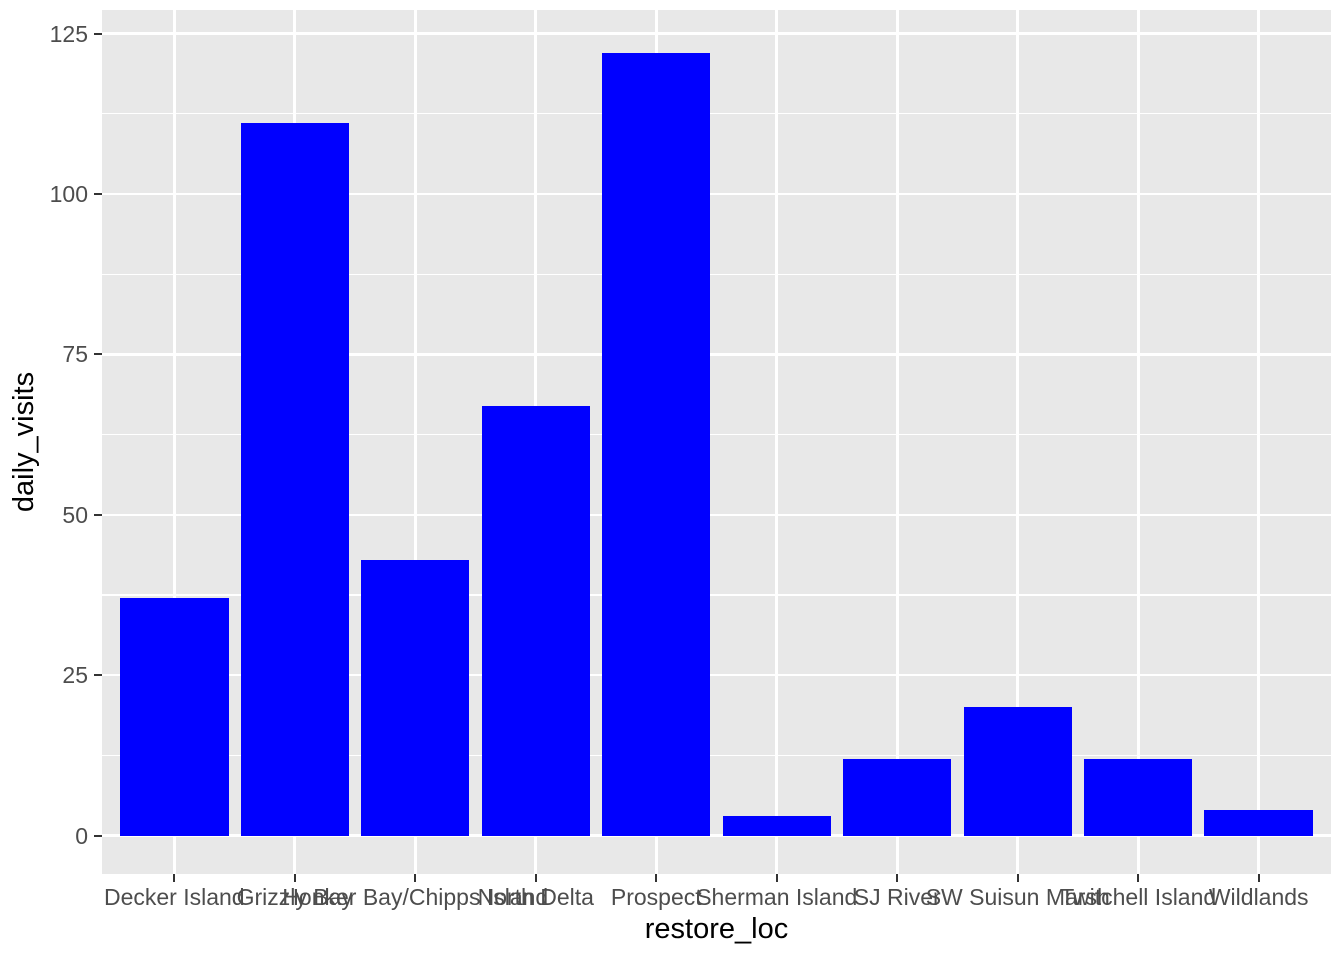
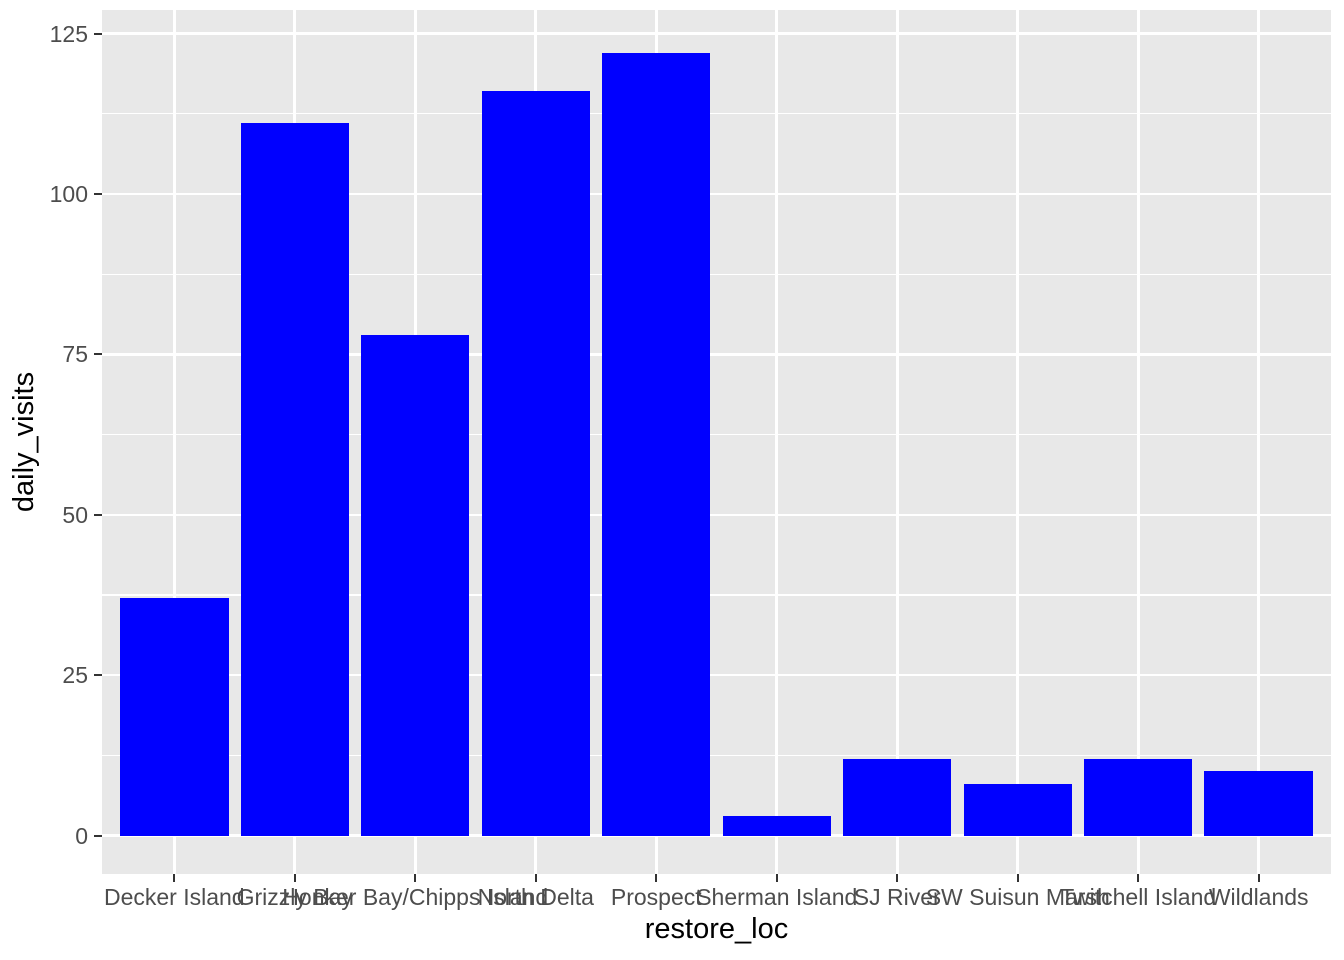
Honker Bay/Chipps Island: 43 -> 78
North Delta: 67 -> 116
SW Suisun Marsh: 20 -> 8
Wildlands: 4 -> 10
